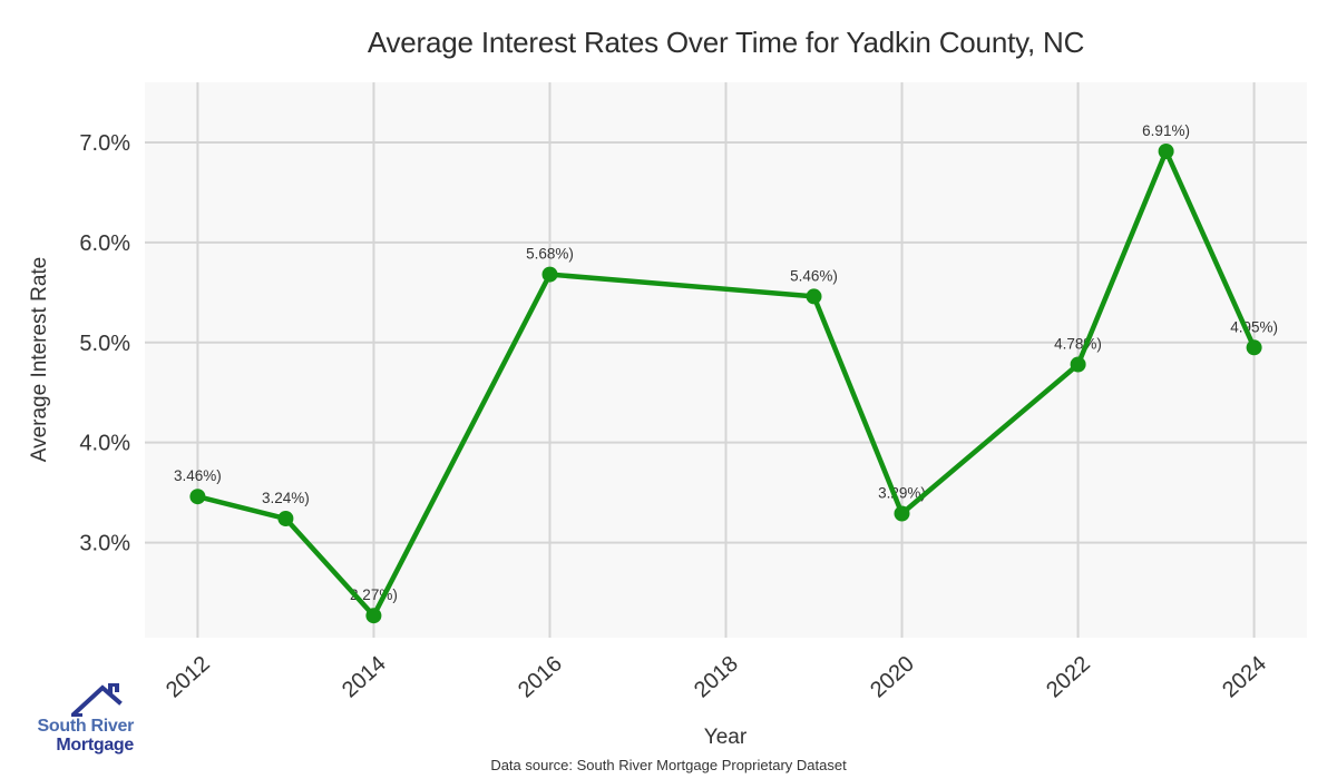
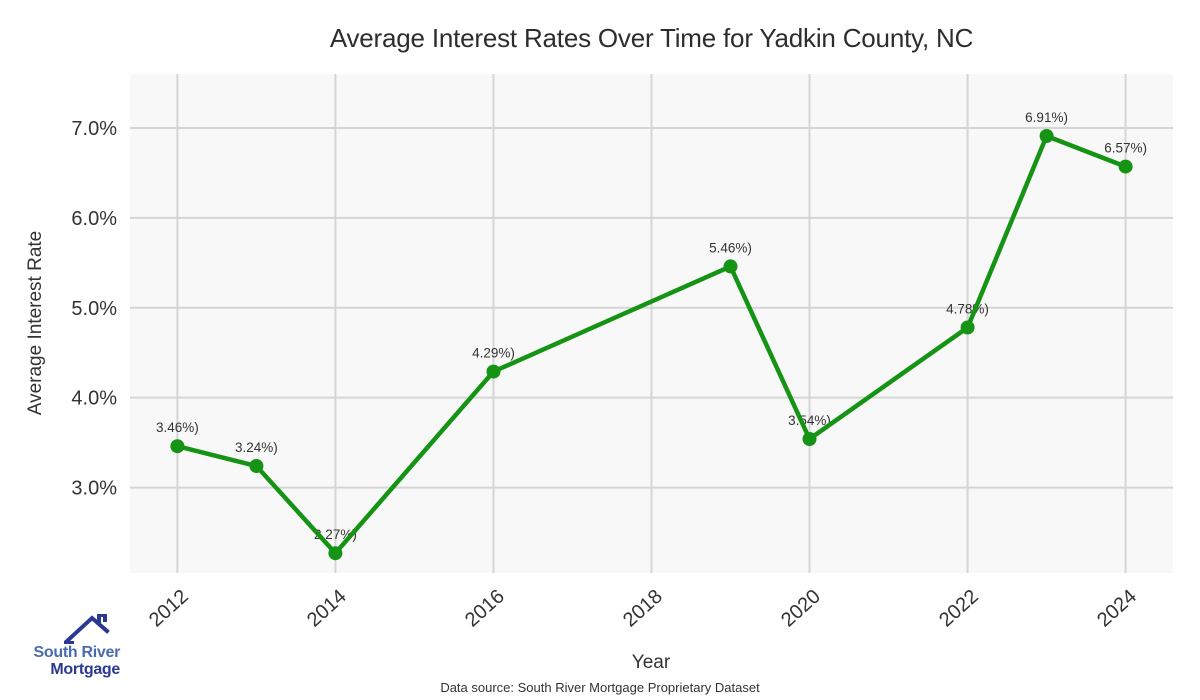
2016: 5.68% -> 4.29%
2020: 3.29% -> 3.54%
2024: 4.95% -> 6.57%
